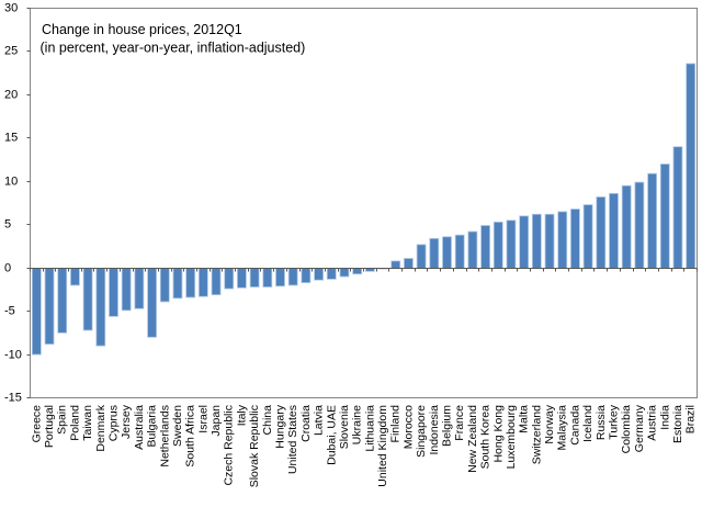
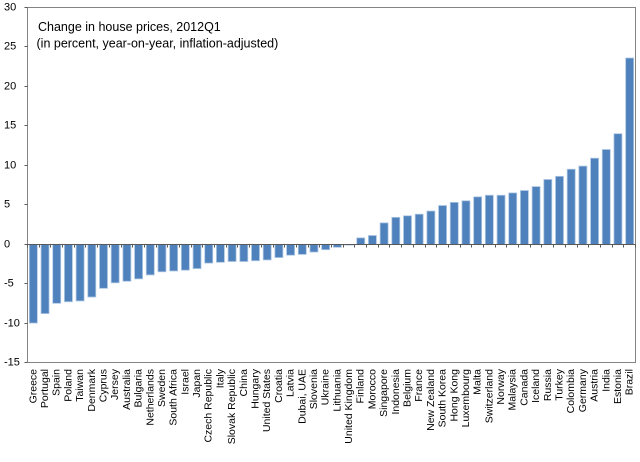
Poland: -2 -> -7
Denmark: -9 -> -7
Bulgaria: -8 -> -4
